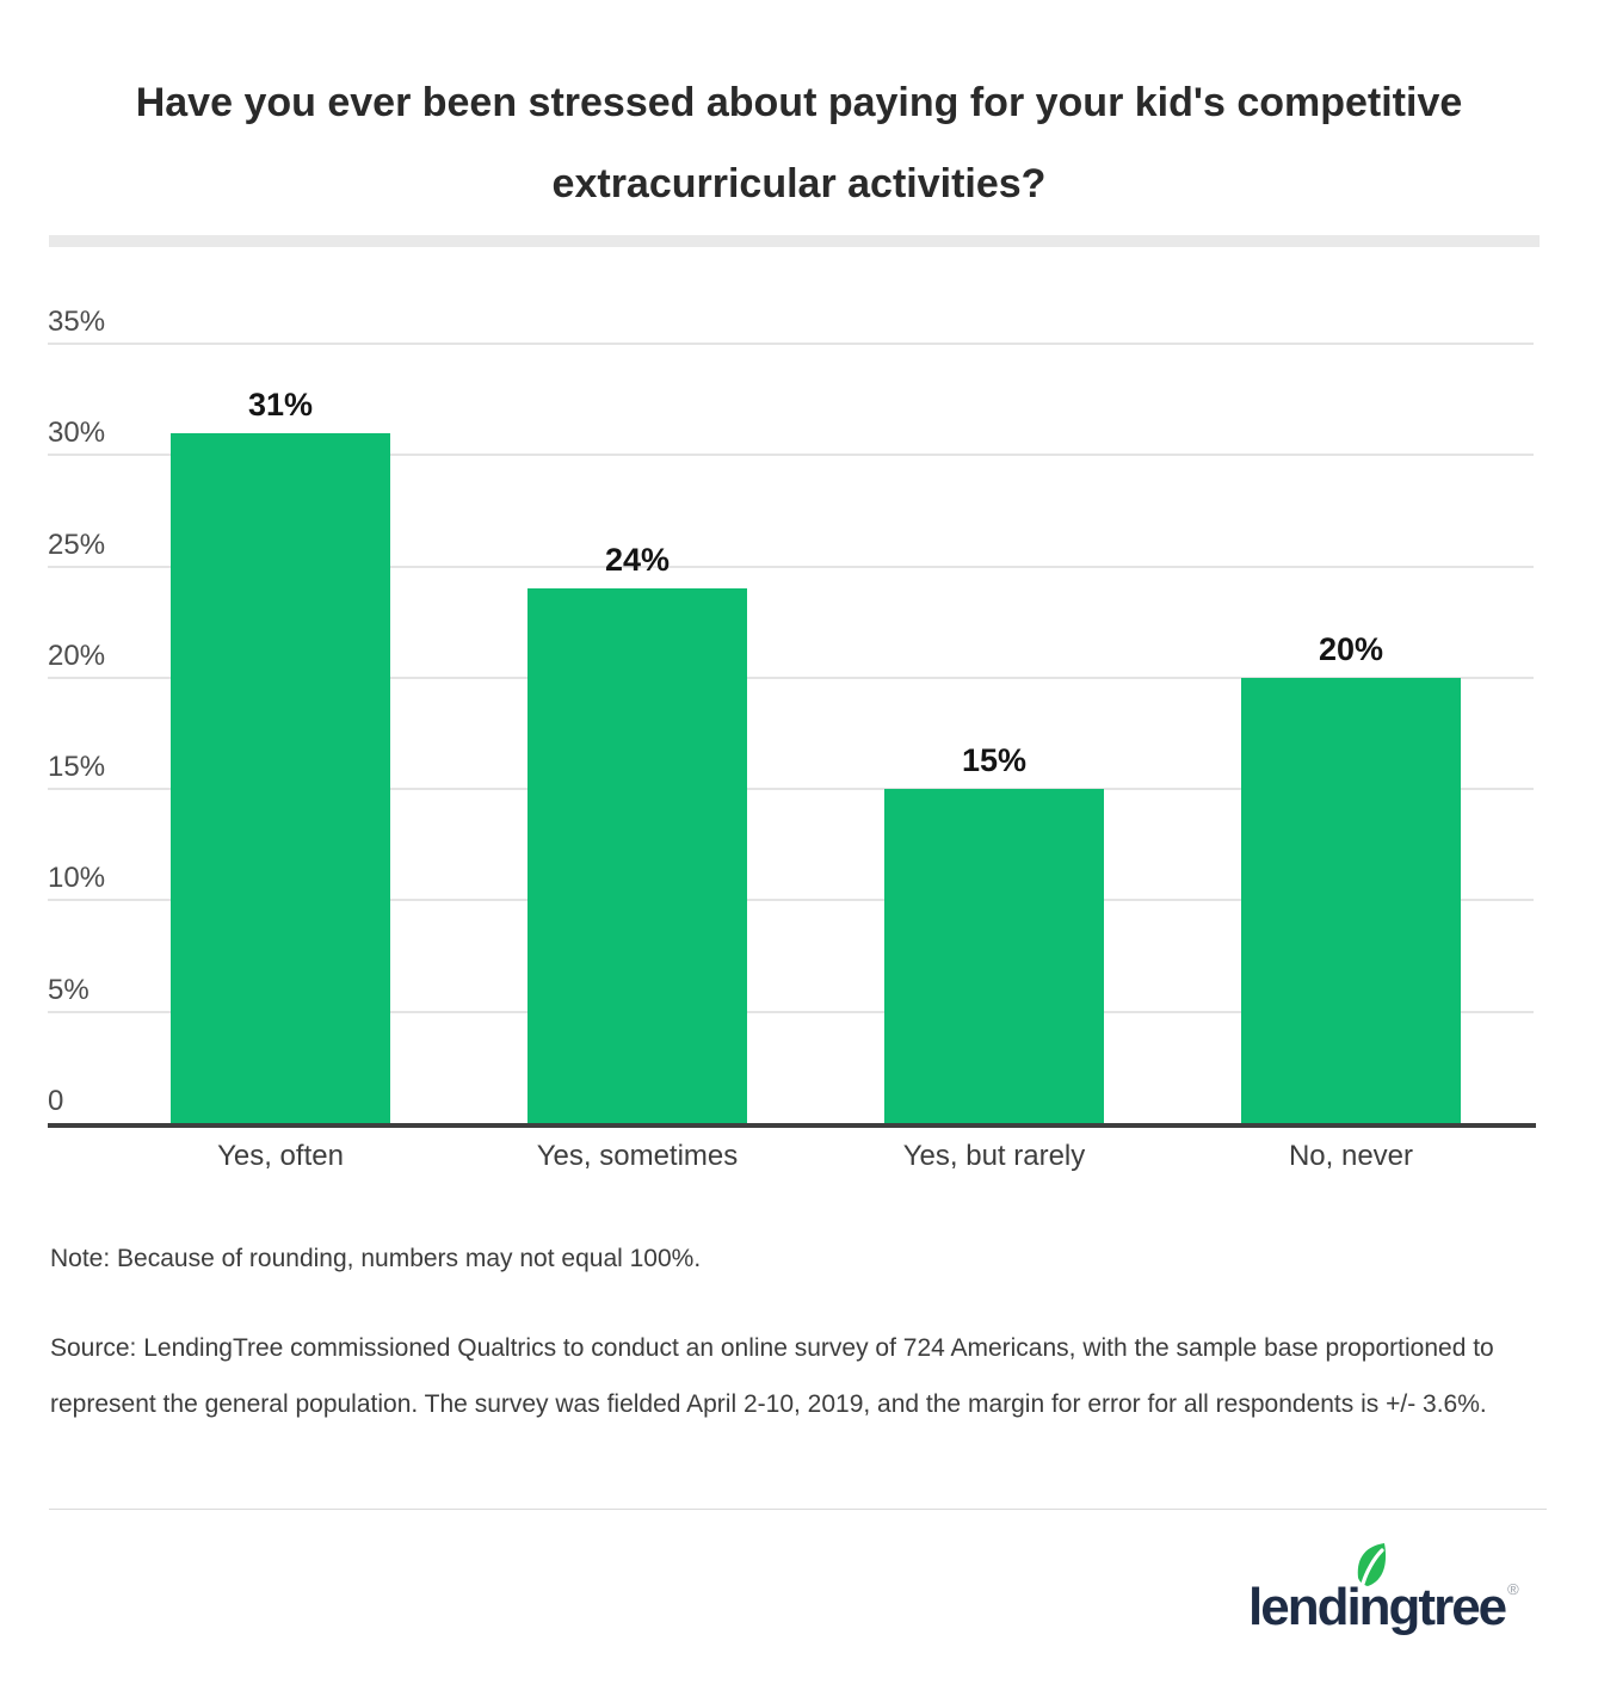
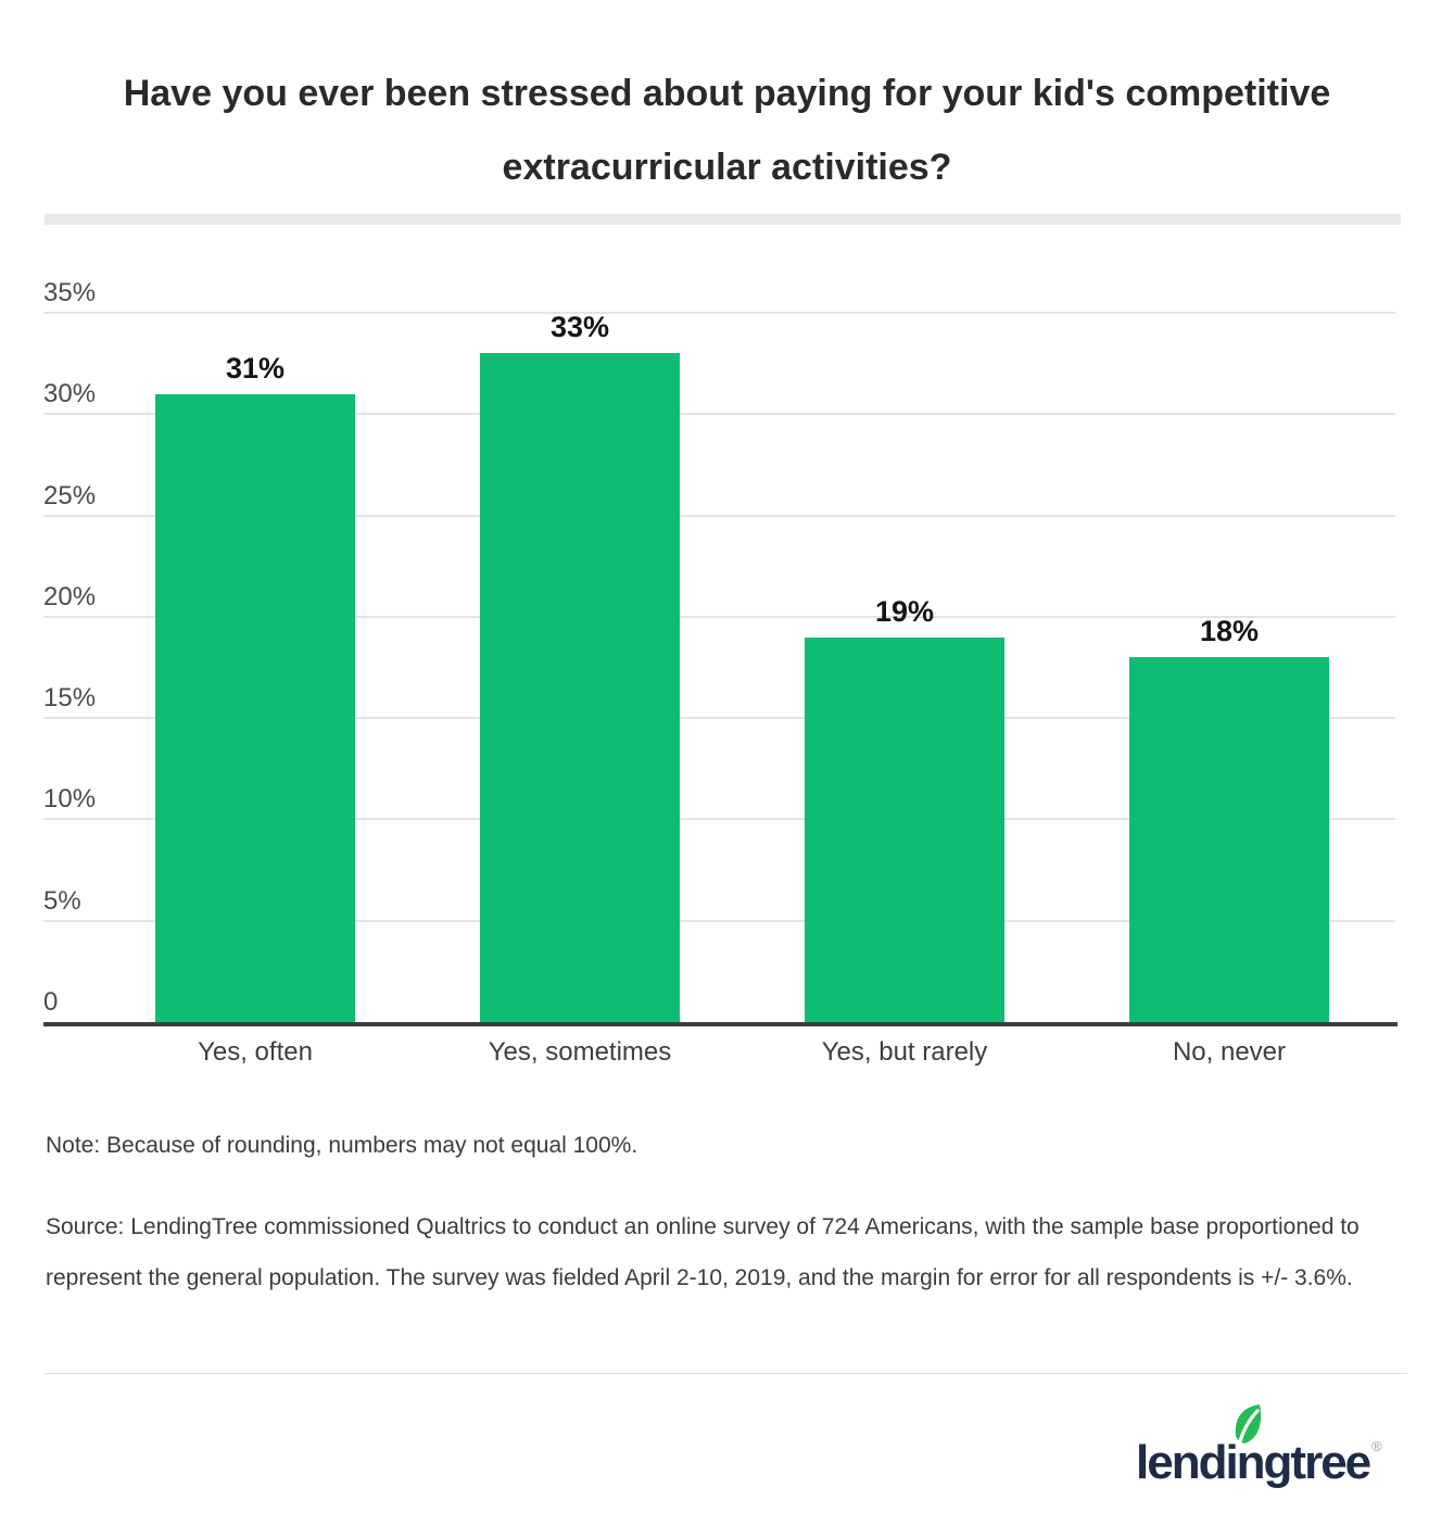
Yes, sometimes: 24% -> 33%
Yes, but rarely: 15% -> 19%
No, never: 20% -> 18%
